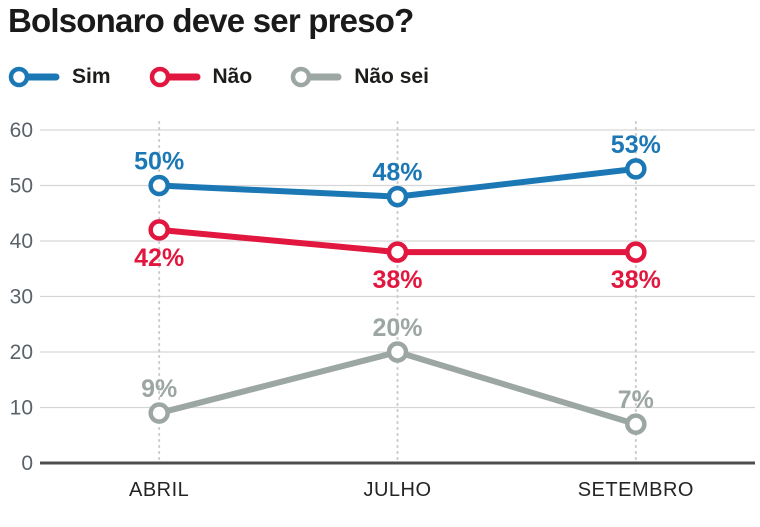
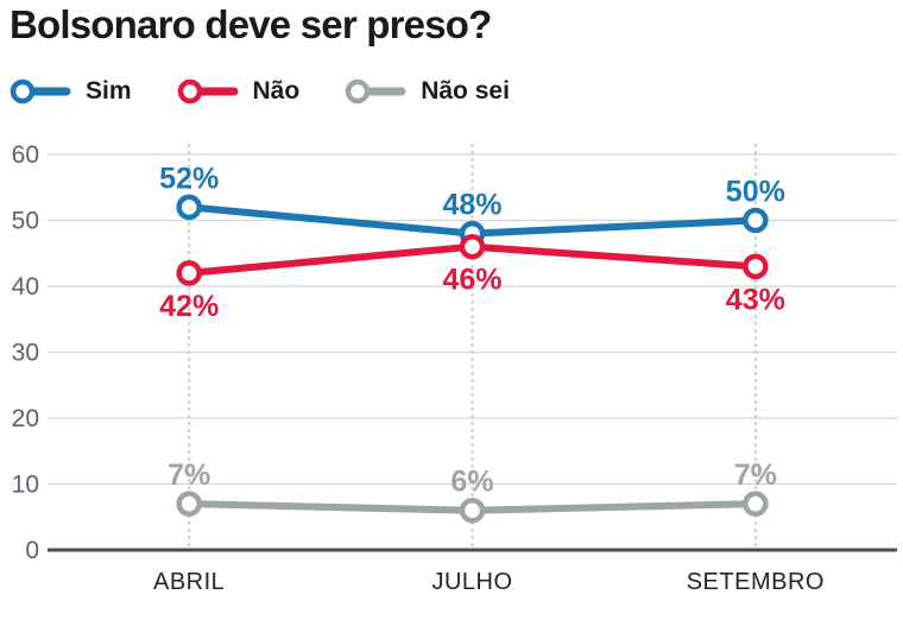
Sim/ABRIL: 50% -> 52%
Não sei/ABRIL: 9% -> 7%
Não/JULHO: 38% -> 46%
Não sei/JULHO: 20% -> 6%
Sim/SETEMBRO: 53% -> 50%
Não/SETEMBRO: 38% -> 43%
